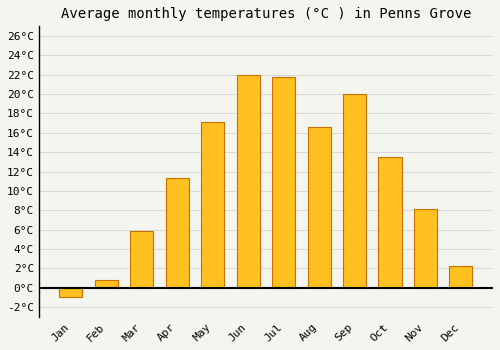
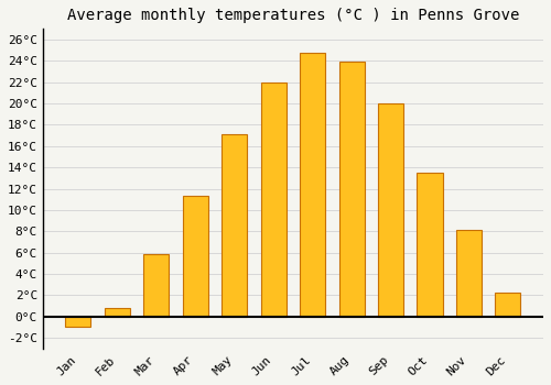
Jul: 21.8°C -> 24.8°C
Aug: 16.6°C -> 23.9°C
